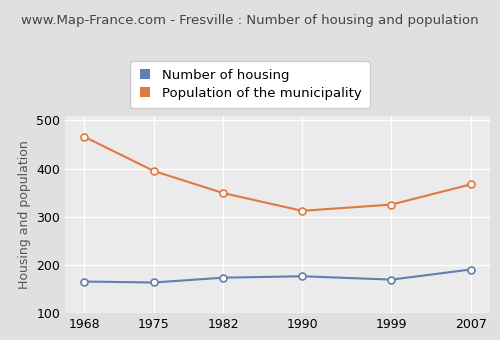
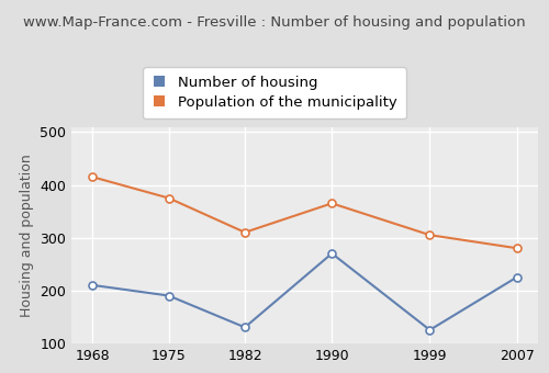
Number of housing/1968: 165 -> 210
Population of the municipality/1968: 466 -> 415
Number of housing/1975: 163 -> 190
Population of the municipality/1975: 395 -> 375
Number of housing/1982: 173 -> 130
Population of the municipality/1982: 349 -> 310
Number of housing/1990: 176 -> 270
Population of the municipality/1990: 312 -> 365
Number of housing/1999: 169 -> 125
Population of the municipality/1999: 325 -> 305
Number of housing/2007: 190 -> 225
Population of the municipality/2007: 367 -> 280
